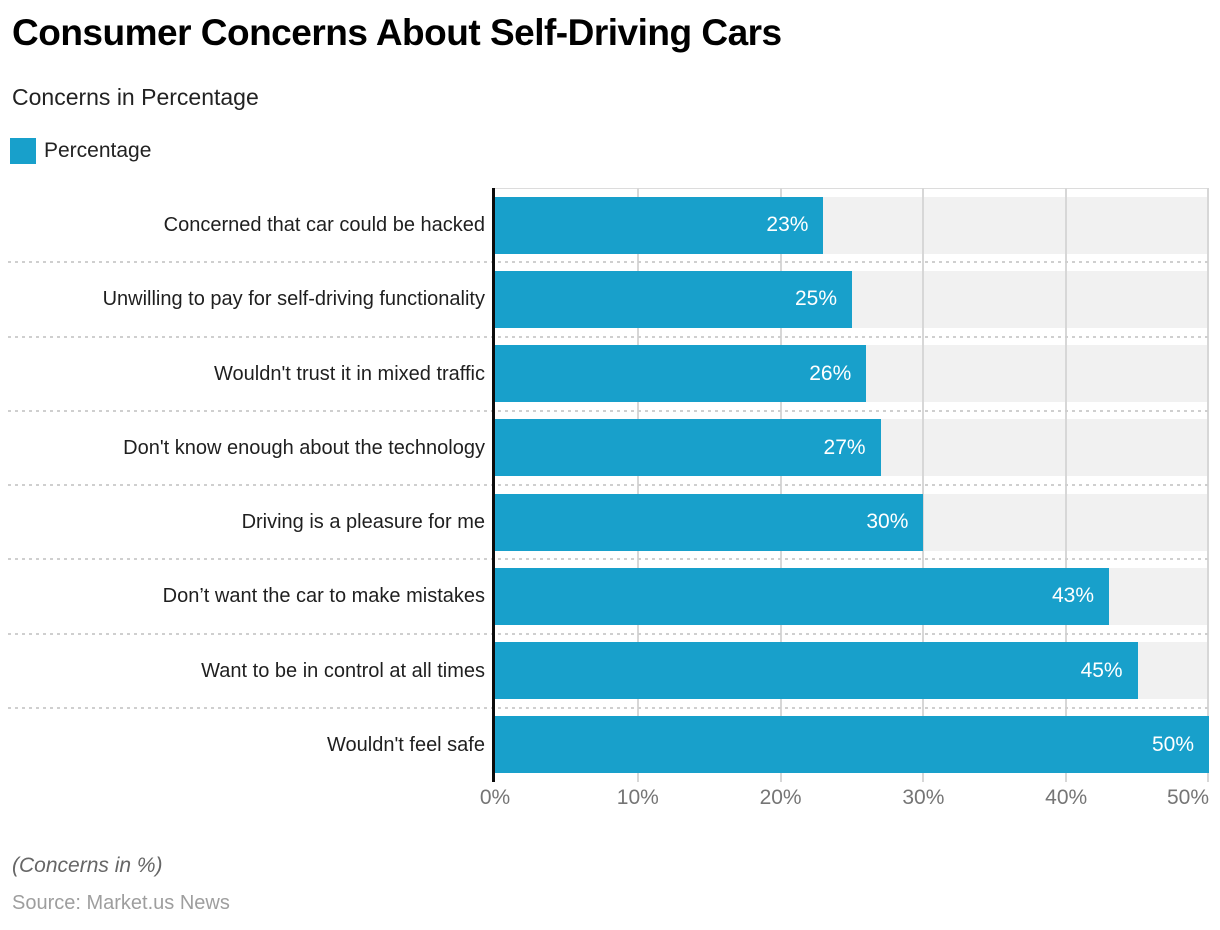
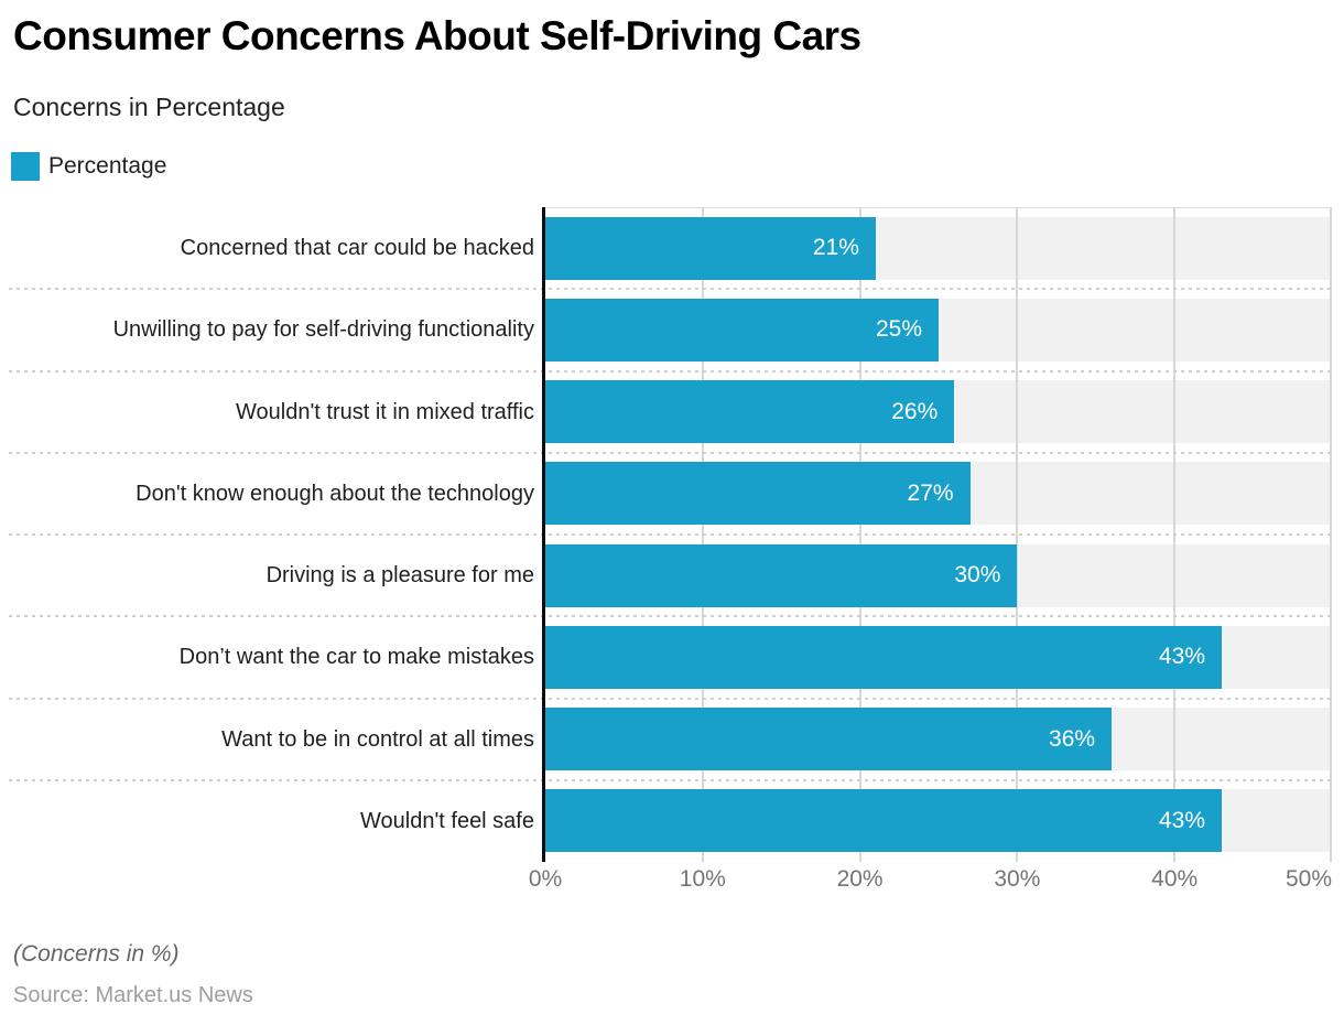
Concerned that car could be hacked: 23% -> 21%
Want to be in control at all times: 45% -> 36%
Wouldn't feel safe: 50% -> 43%
